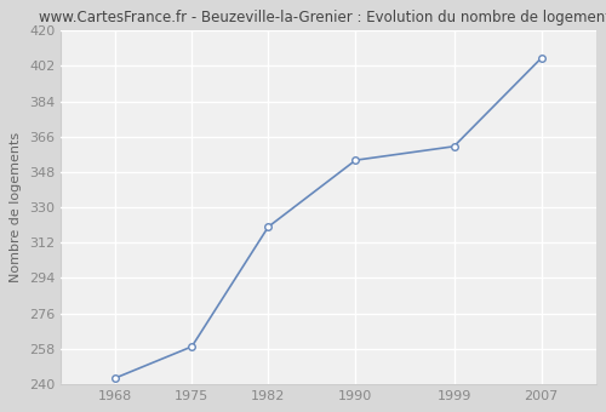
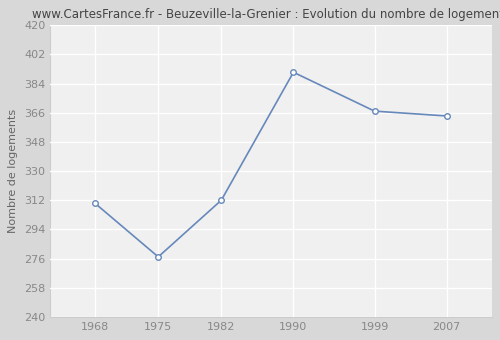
1968: 243 -> 310
1975: 259 -> 277
1982: 320 -> 312
1990: 354 -> 391
1999: 361 -> 367
2007: 406 -> 364
